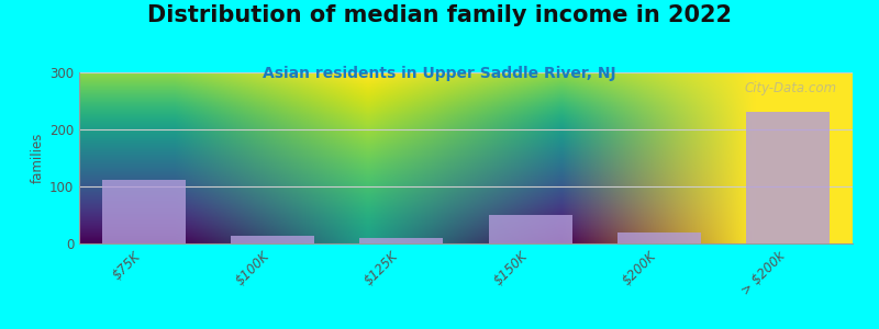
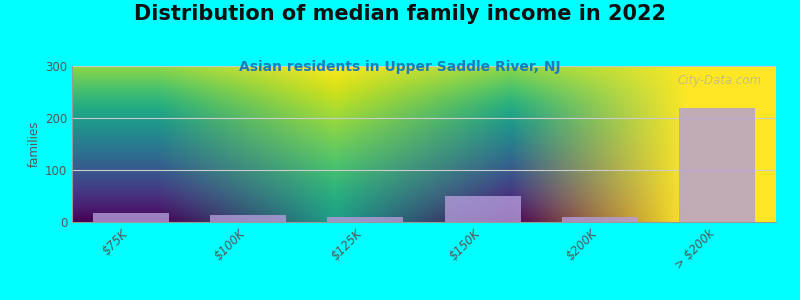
$75K: 112 -> 17
$200K: 20 -> 10
> $200k: 230 -> 220
